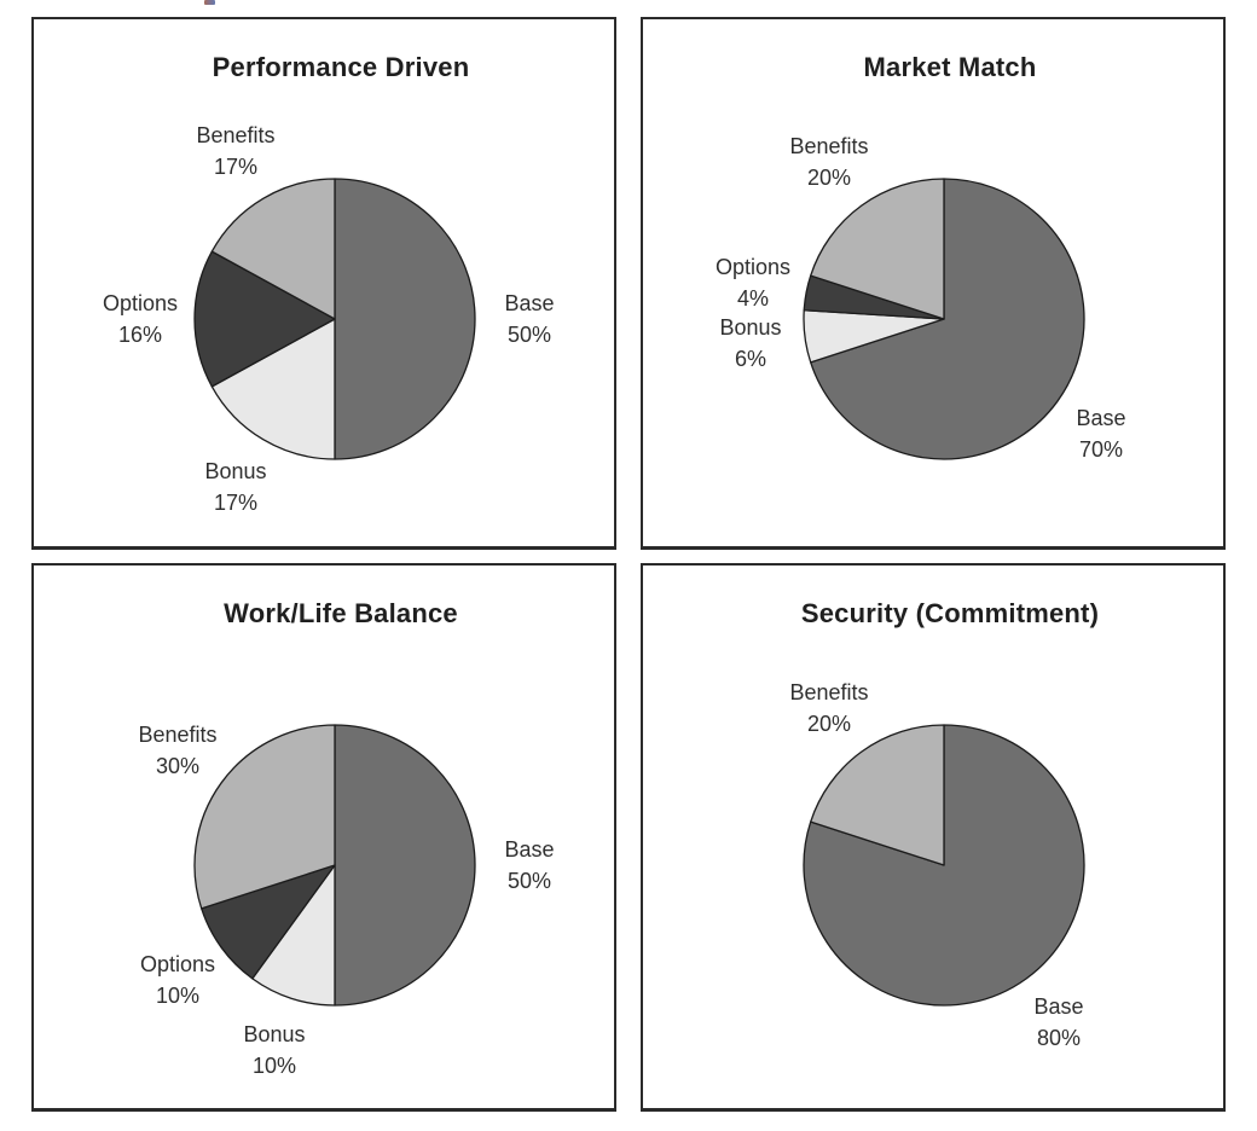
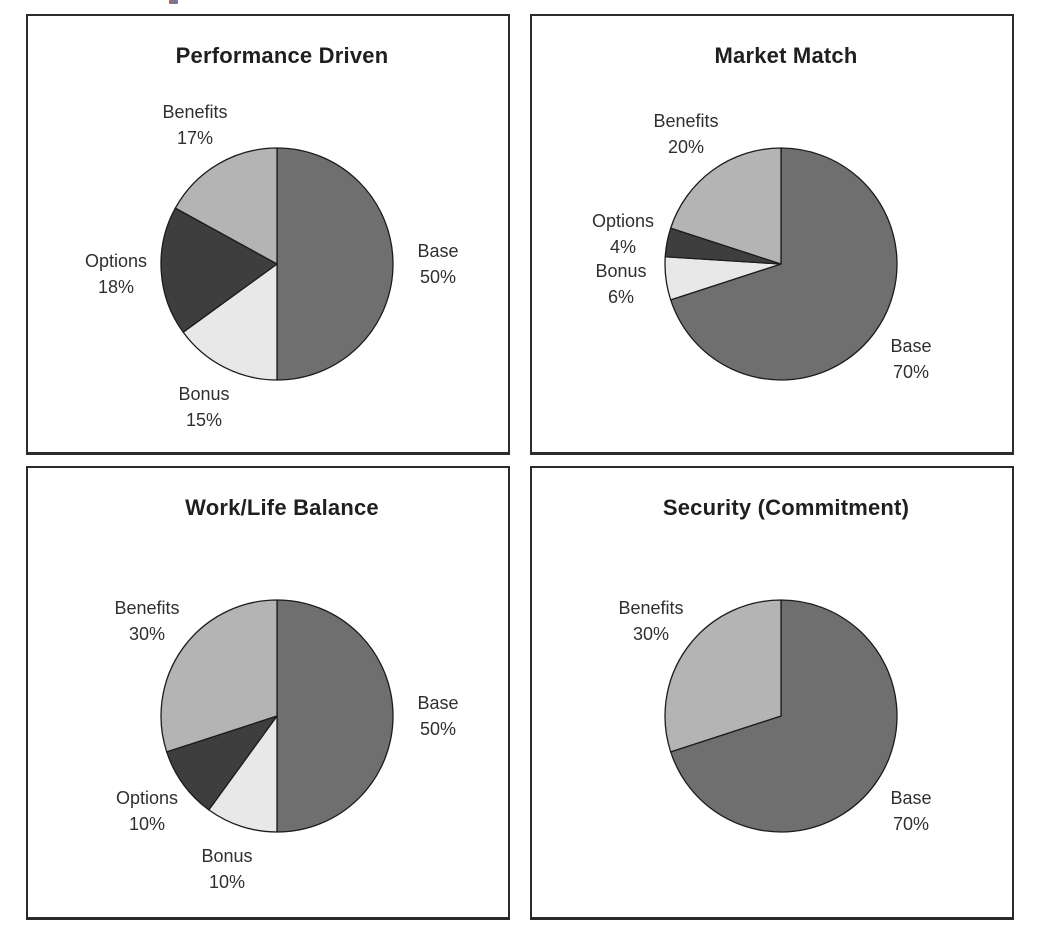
Performance Driven/Bonus: 17% -> 15%
Performance Driven/Options: 16% -> 18%
Security (Commitment)/Base: 80% -> 70%
Security (Commitment)/Benefits: 20% -> 30%
